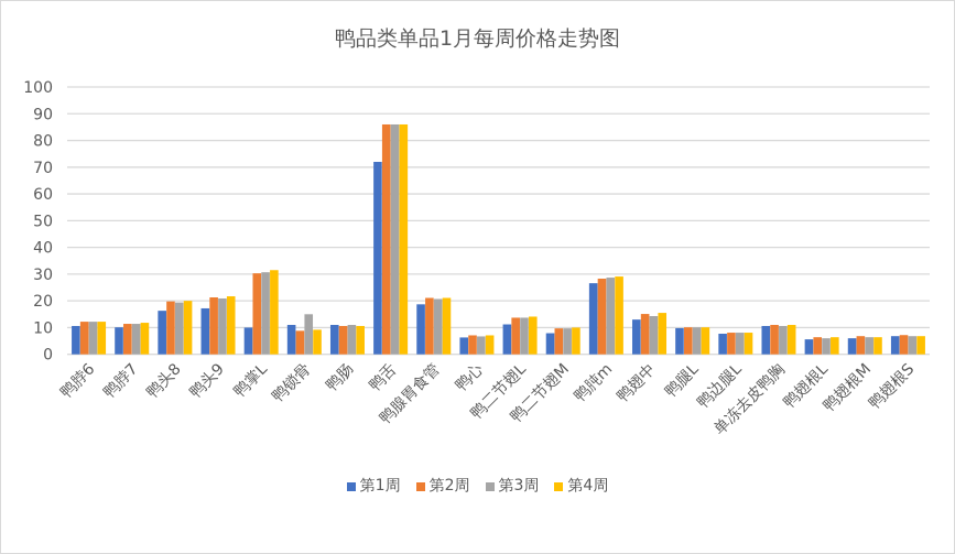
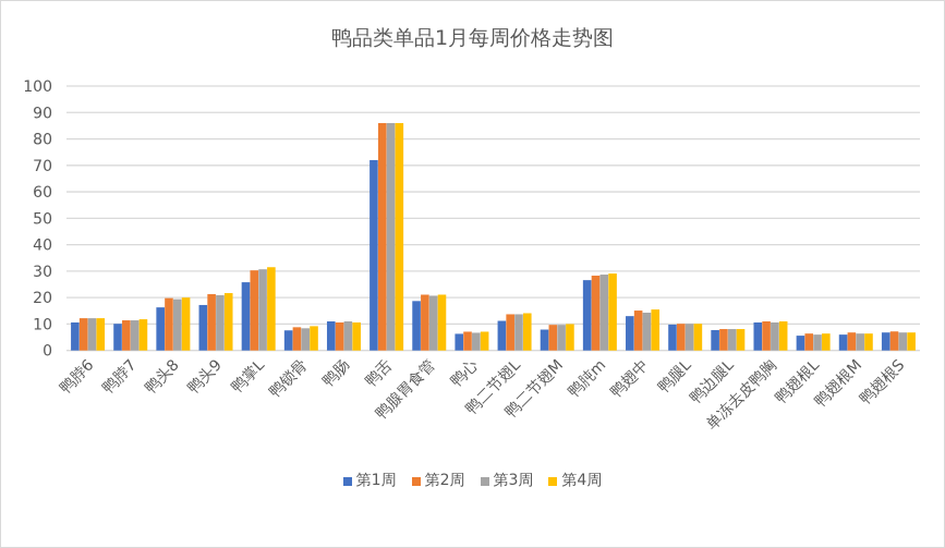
第1周/鸭掌L: 10 -> 26
第1周/鸭锁骨: 11 -> 8
第3周/鸭锁骨: 15 -> 8
